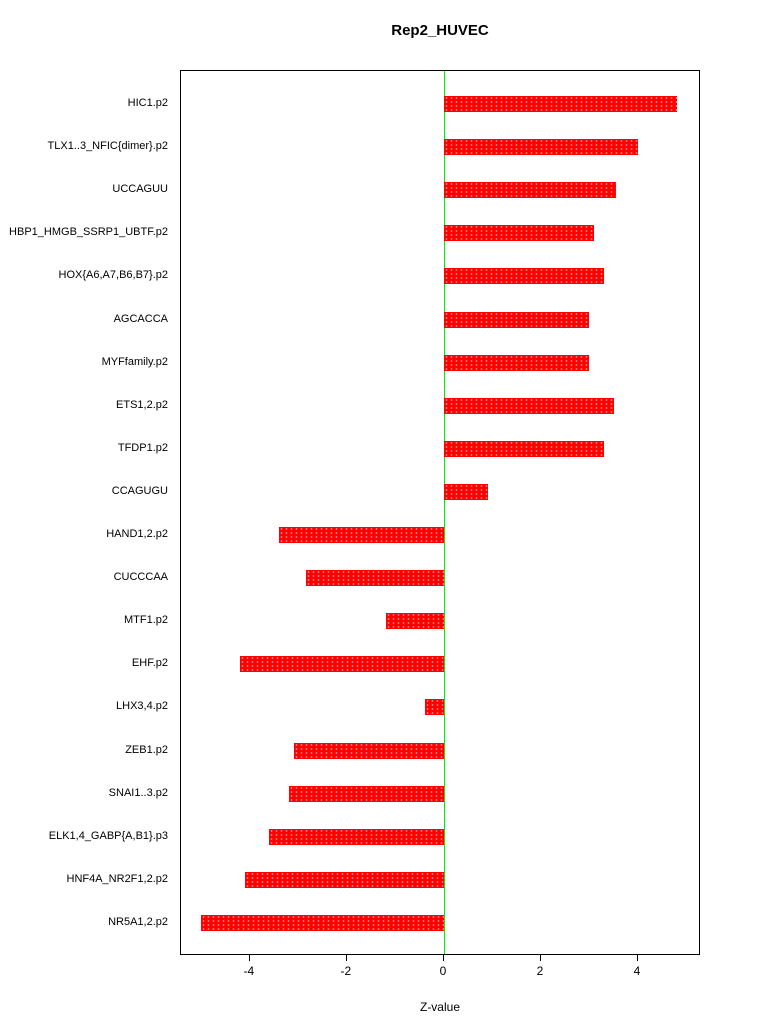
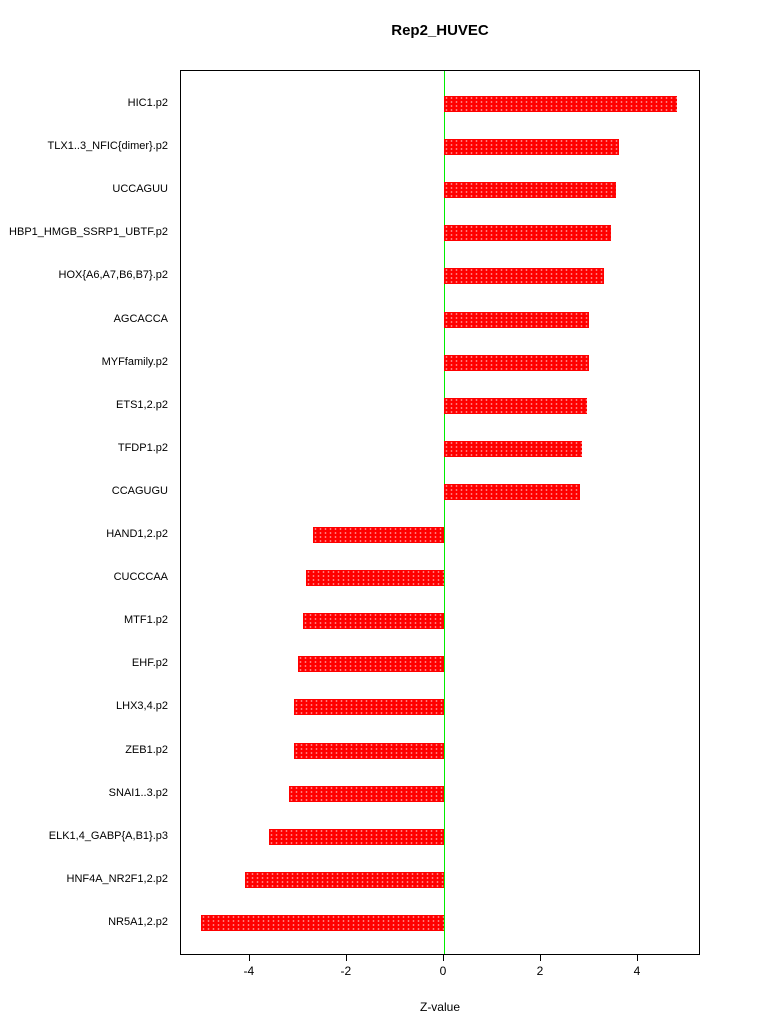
TLX1..3_NFIC{dimer}.p2: 4.0 -> 3.6
HBP1_HMGB_SSRP1_UBTF.p2: 3.1 -> 3.5
ETS1,2.p2: 3.5 -> 3.0
TFDP1.p2: 3.3 -> 2.9
CCAGUGU: 0.9 -> 2.8
HAND1,2.p2: -3.4 -> -2.7
MTF1.p2: -1.2 -> -2.9
EHF.p2: -4.2 -> -3.0
LHX3,4.p2: -0.4 -> -3.1
